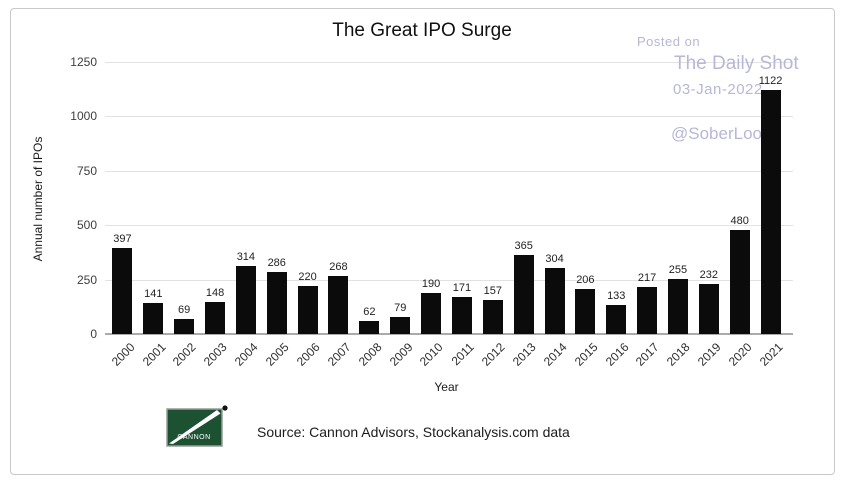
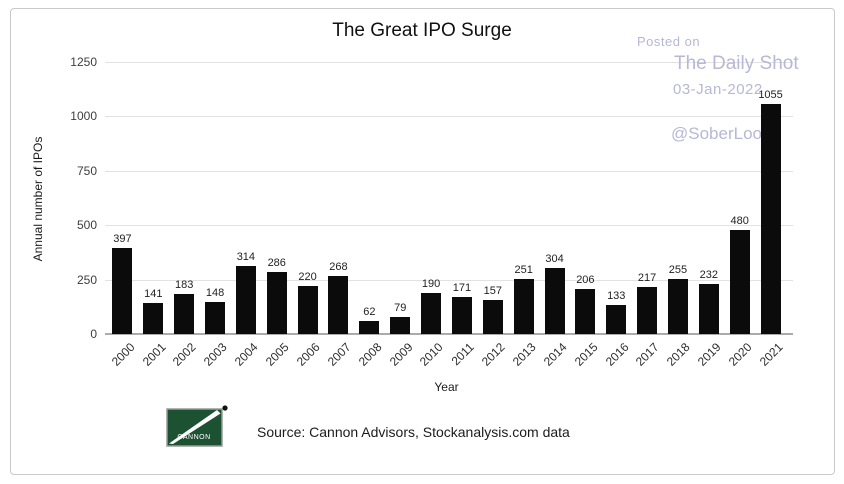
2002: 69 -> 183
2013: 365 -> 251
2021: 1122 -> 1055
